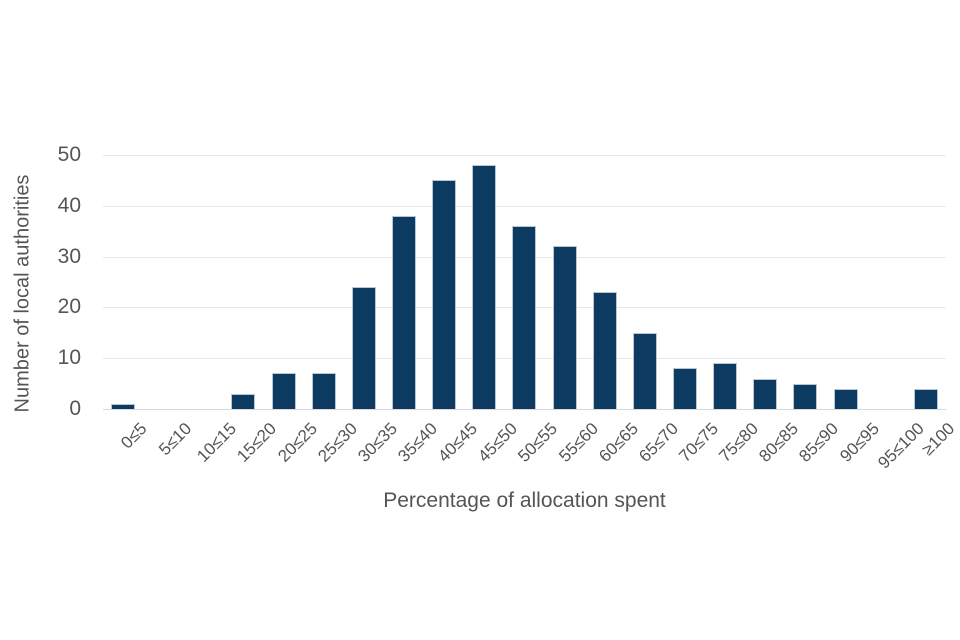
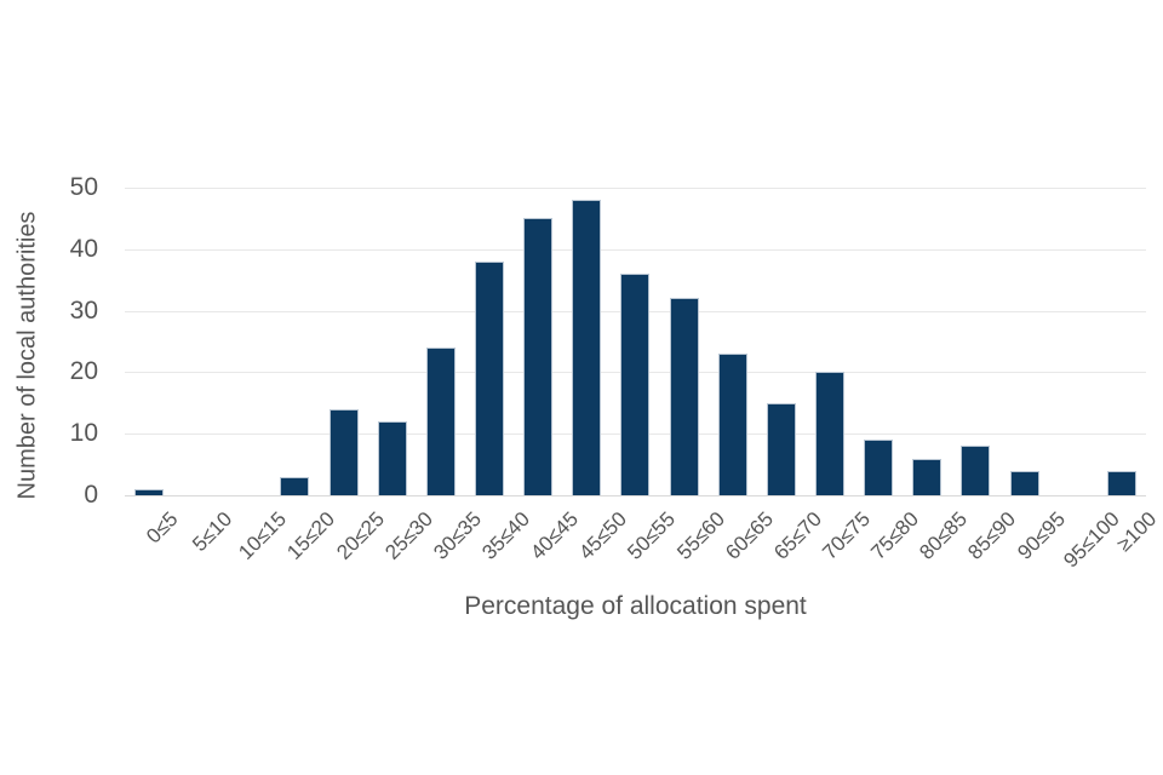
20≤25: 7 -> 14
25≤30: 7 -> 12
70≤75: 8 -> 20
85≤90: 5 -> 8
